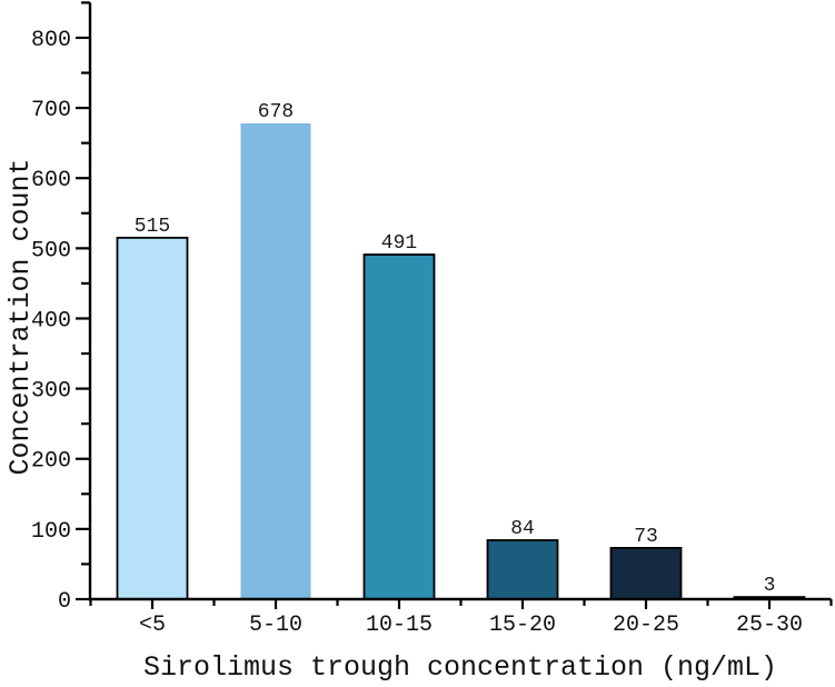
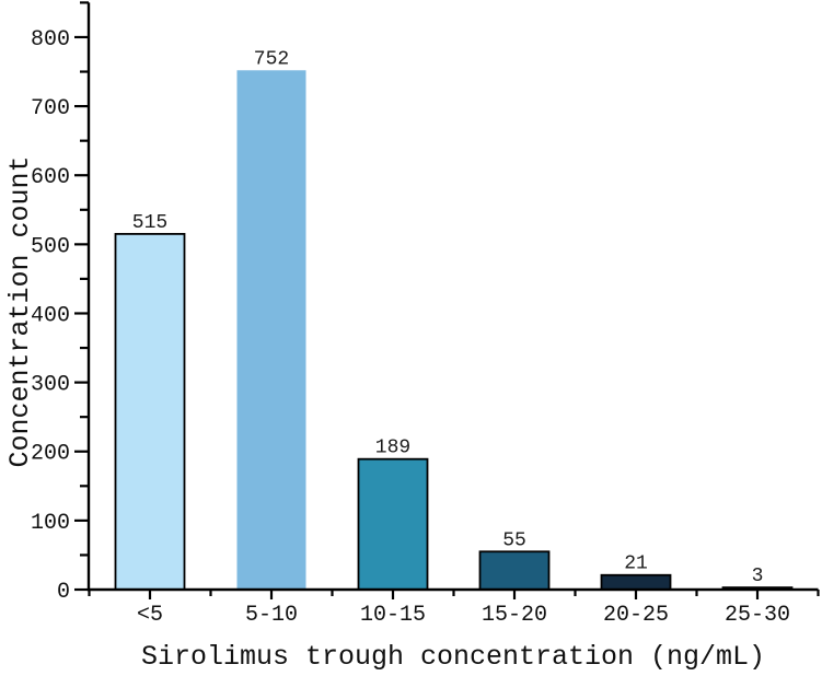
5-10: 678 -> 752
10-15: 491 -> 189
15-20: 84 -> 55
20-25: 73 -> 21
